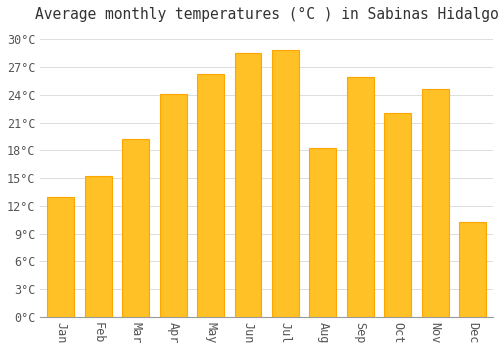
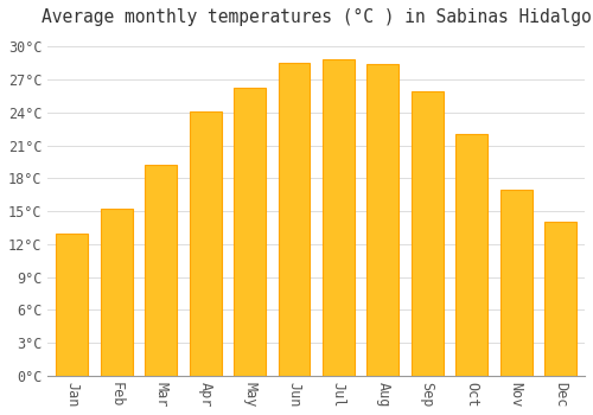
Aug: 18.2°C -> 28.4°C
Nov: 24.6°C -> 17.0°C
Dec: 10.2°C -> 14.0°C
